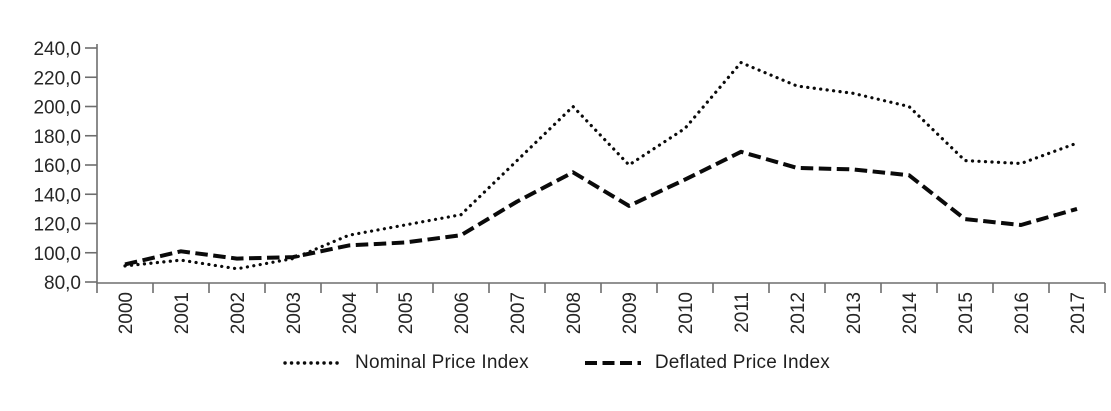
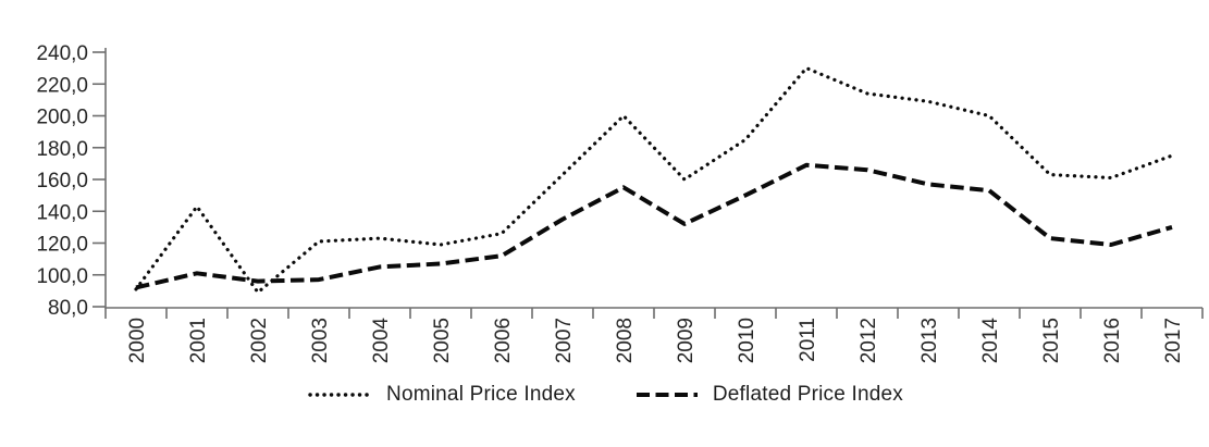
Nominal Price Index/2001: 95 -> 143
Nominal Price Index/2003: 96 -> 121
Nominal Price Index/2004: 112 -> 123
Deflated Price Index/2012: 158 -> 166
